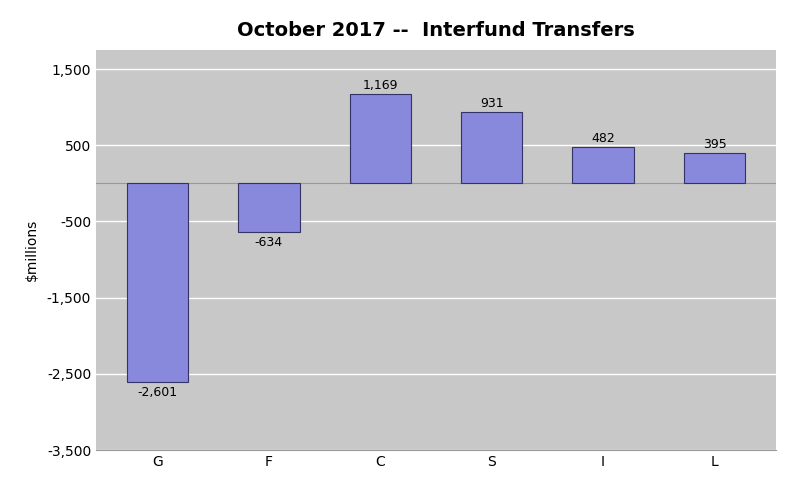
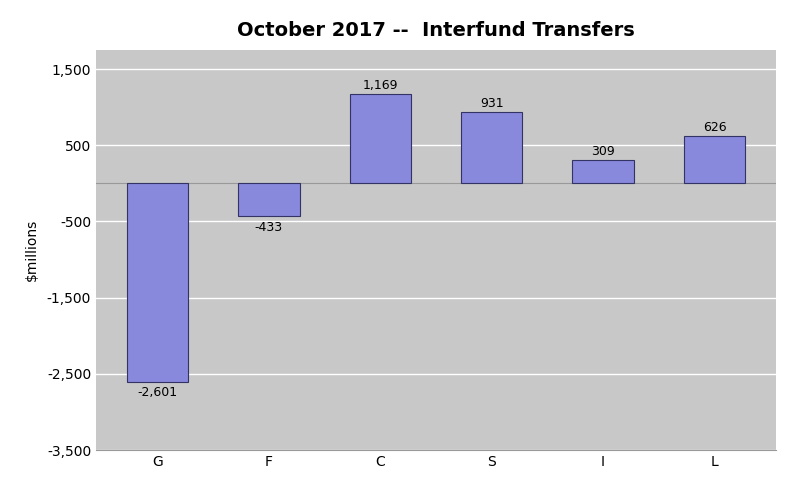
F: -634 -> -433
I: 482 -> 309
L: 395 -> 626
